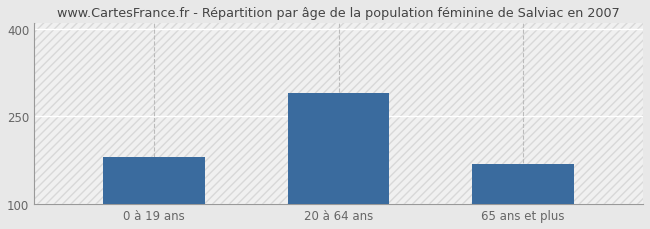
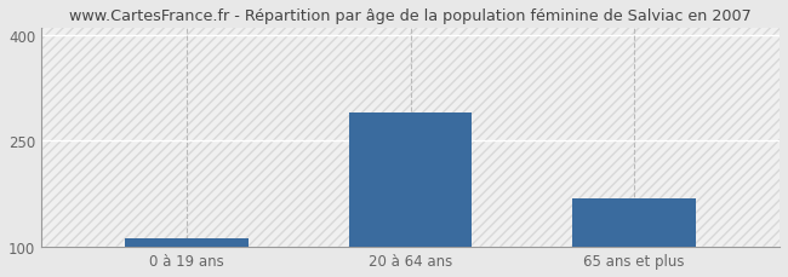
0 à 19 ans: 180 -> 113
